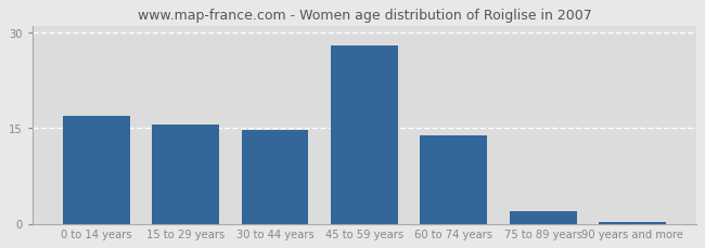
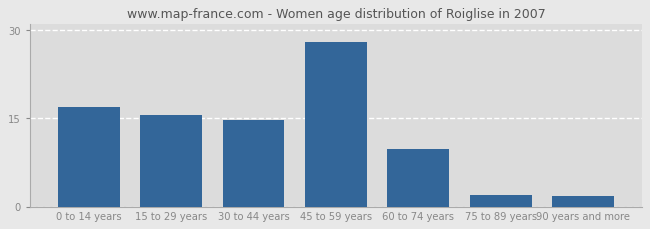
60 to 74 years: 13.8 -> 9.8
90 years and more: 0.2 -> 1.8
